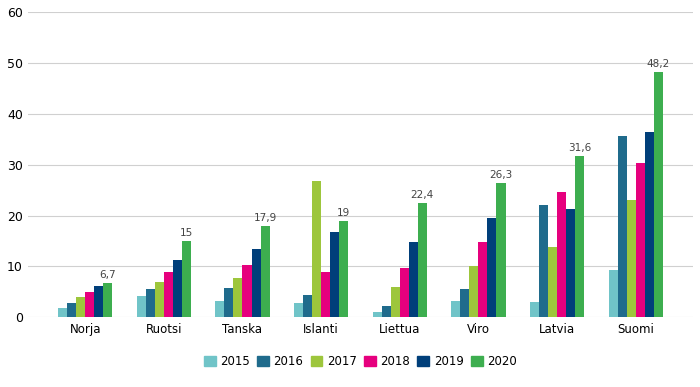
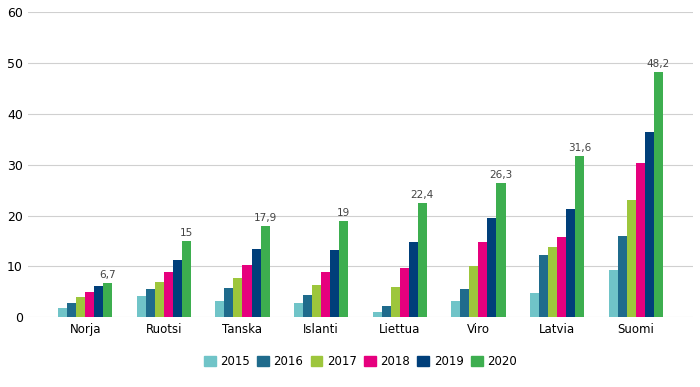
2017/Islanti: 26.8 -> 6.3
2019/Islanti: 16.8 -> 13.2
2015/Latvia: 3.0 -> 4.8
2016/Latvia: 22.0 -> 12.3
2018/Latvia: 24.6 -> 15.8
2016/Suomi: 35.6 -> 16.0
